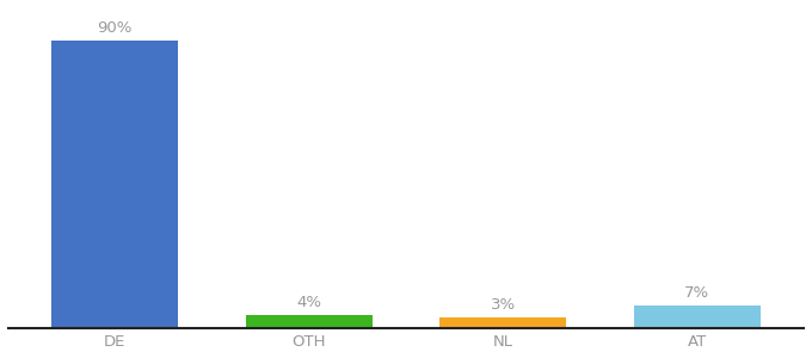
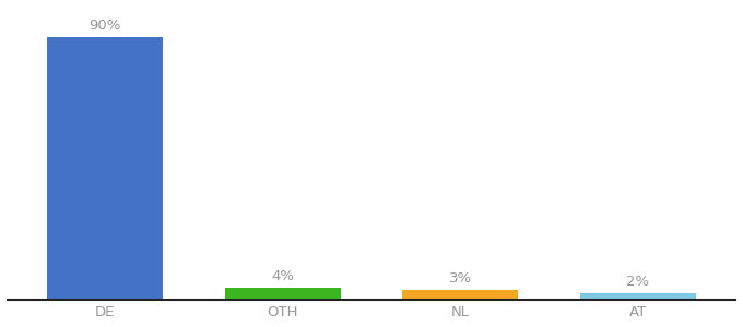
AT: 7% -> 2%
